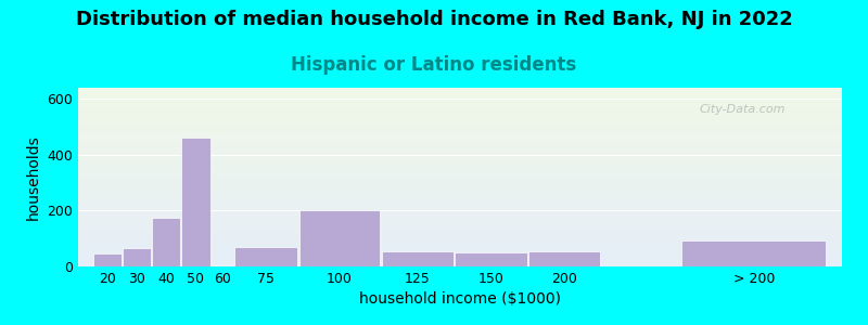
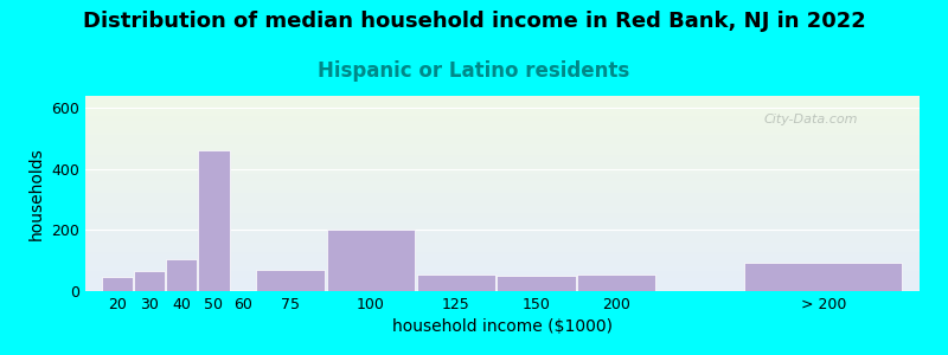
40: 175 -> 105
